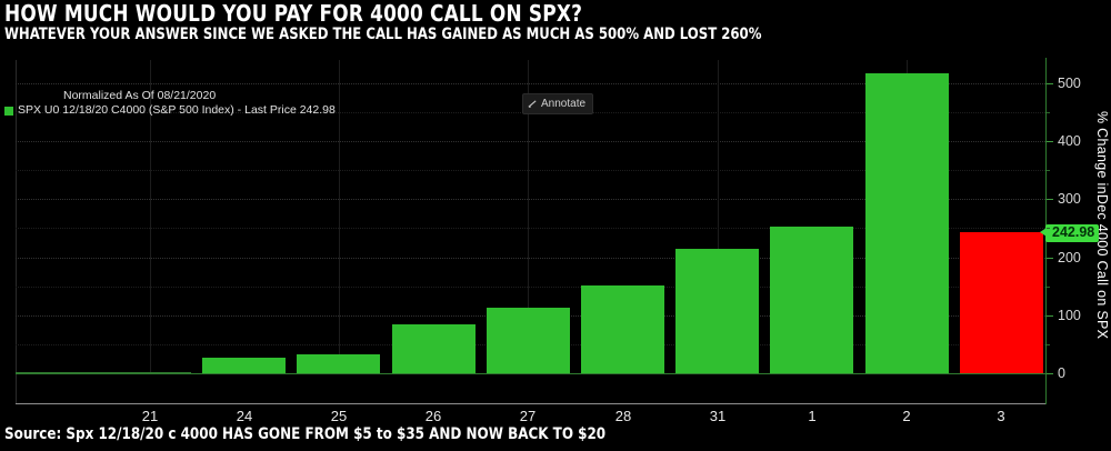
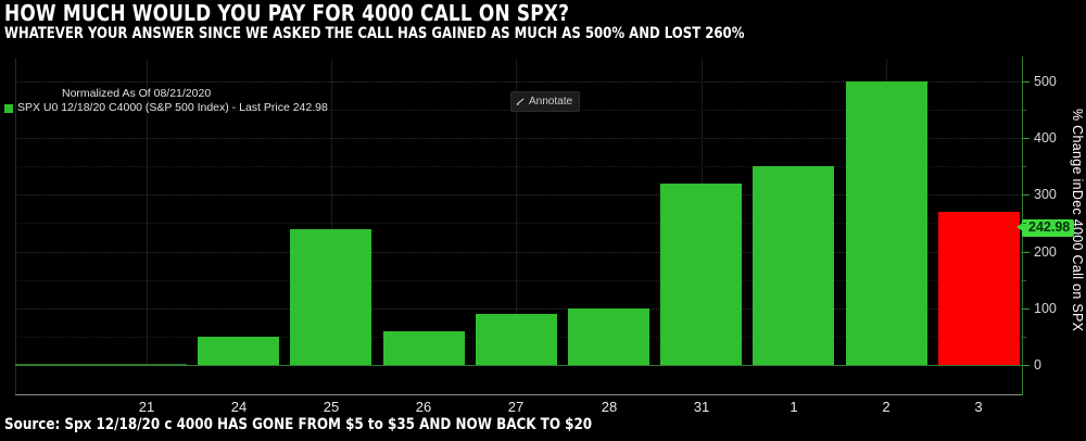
24: 30 -> 50
25: 30 -> 240
26: 80 -> 60
27: 110 -> 90
28: 150 -> 100
31: 220 -> 320
1: 250 -> 350
2: 520 -> 500
3: 240 -> 270
